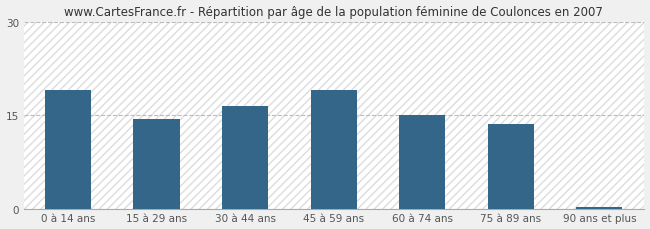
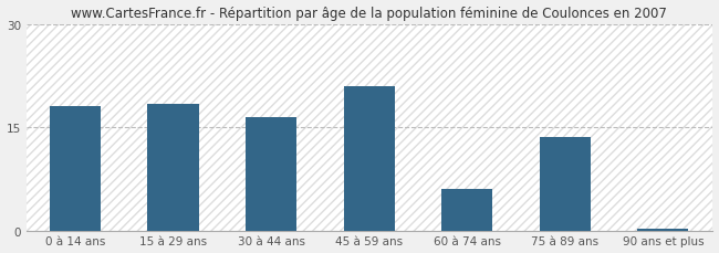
0 à 14 ans: 19.0 -> 18.0
15 à 29 ans: 14.3 -> 18.4
45 à 59 ans: 19.0 -> 21.0
60 à 74 ans: 15.0 -> 6.0
